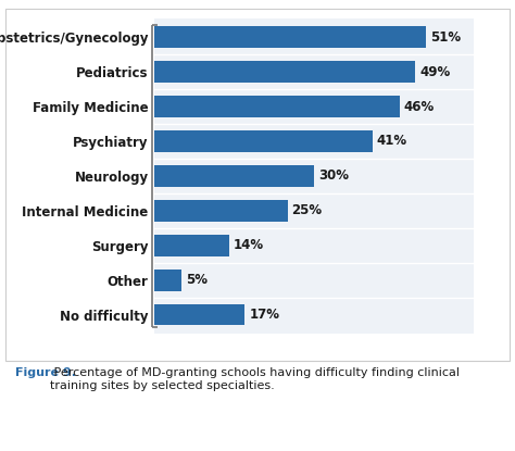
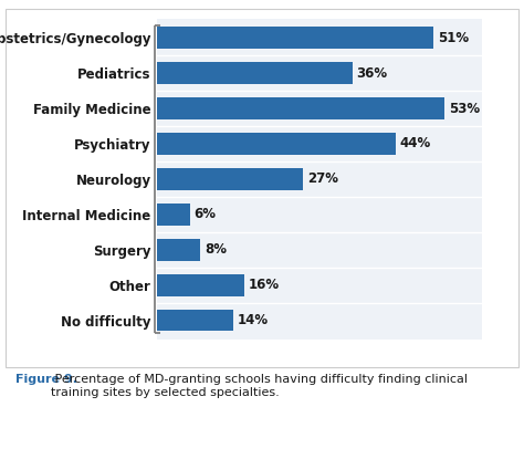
Pediatrics: 49% -> 36%
Family Medicine: 46% -> 53%
Psychiatry: 41% -> 44%
Neurology: 30% -> 27%
Internal Medicine: 25% -> 6%
Surgery: 14% -> 8%
Other: 5% -> 16%
No difficulty: 17% -> 14%
